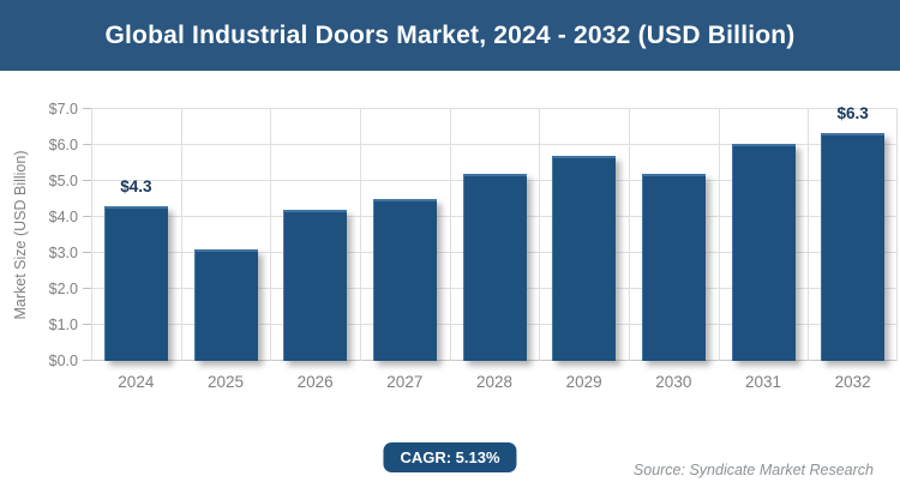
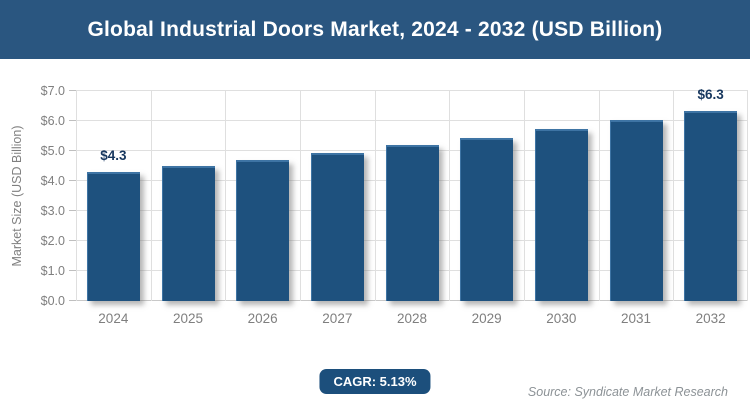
2025: $3.1 -> $4.5
2026: $4.2 -> $4.7
2027: $4.5 -> $5.0
2029: $5.7 -> $5.5
2030: $5.2 -> $5.8
